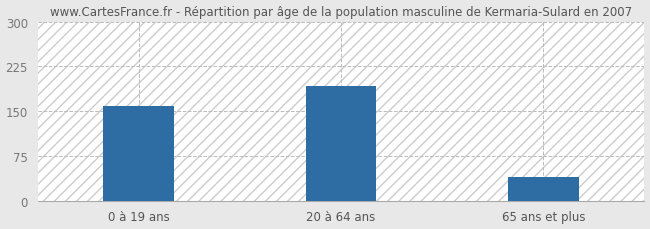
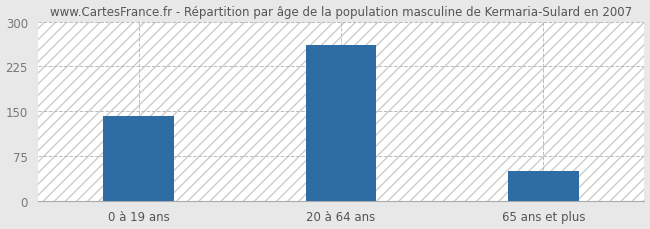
0 à 19 ans: 158 -> 142
20 à 64 ans: 192 -> 260
65 ans et plus: 40 -> 50
